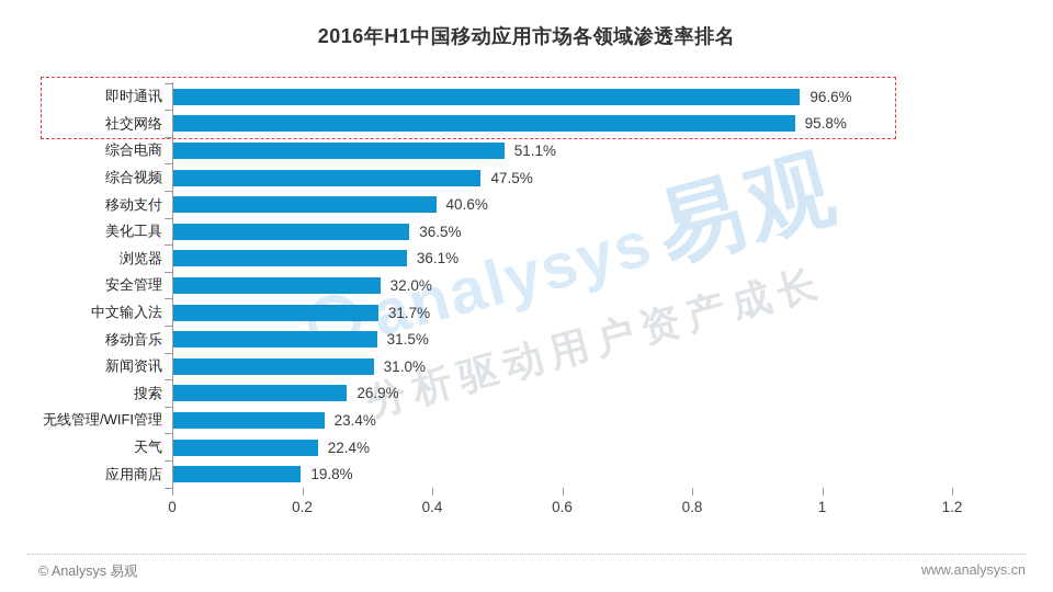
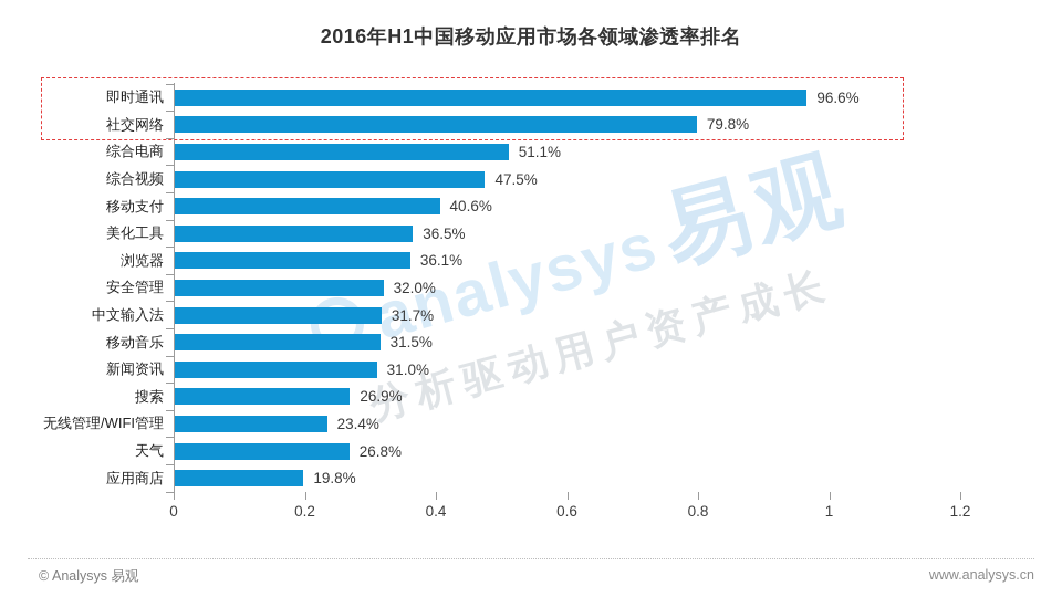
社交网络: 95.8% -> 79.8%
天气: 22.4% -> 26.8%
